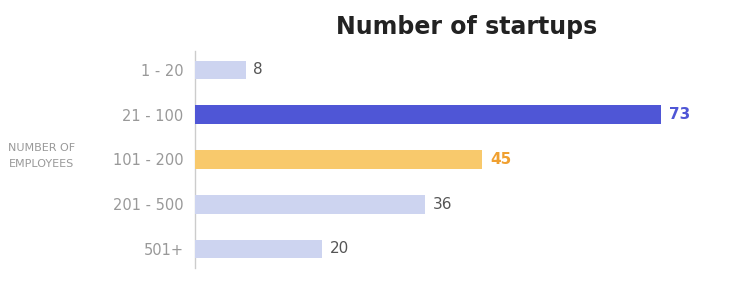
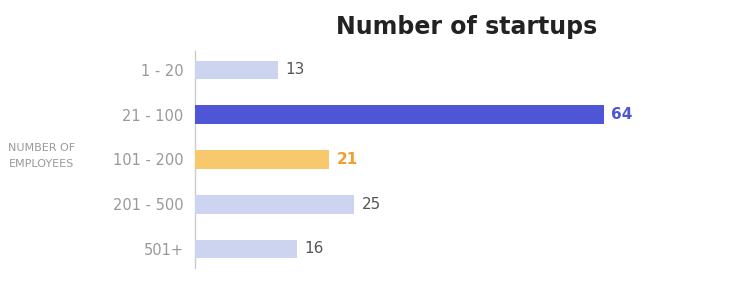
1 - 20: 8 -> 13
21 - 100: 73 -> 64
101 - 200: 45 -> 21
201 - 500: 36 -> 25
501+: 20 -> 16
